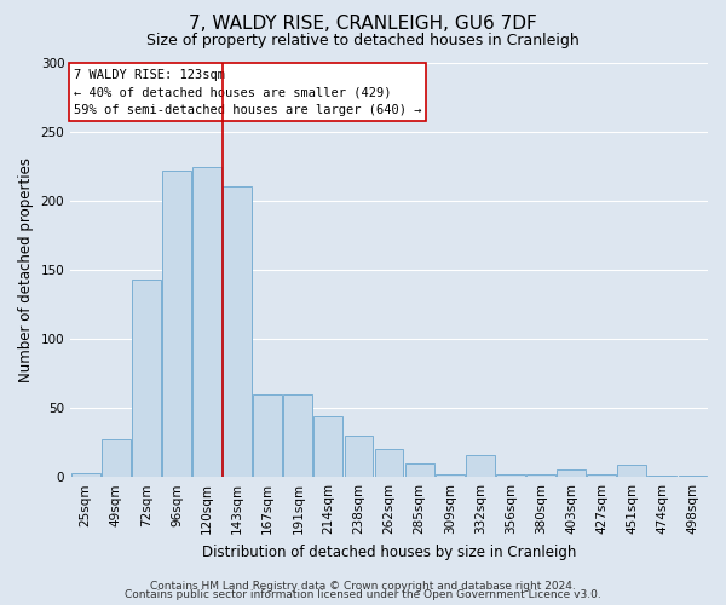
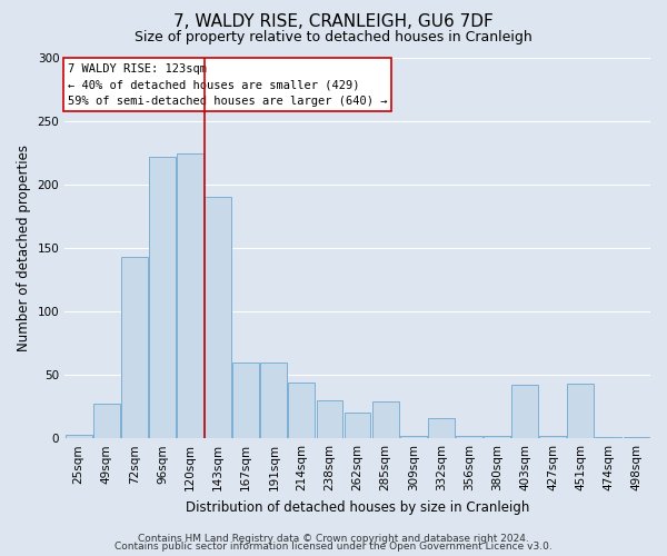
143sqm: 210 -> 190
285sqm: 10 -> 29
403sqm: 5 -> 42
451sqm: 9 -> 43
